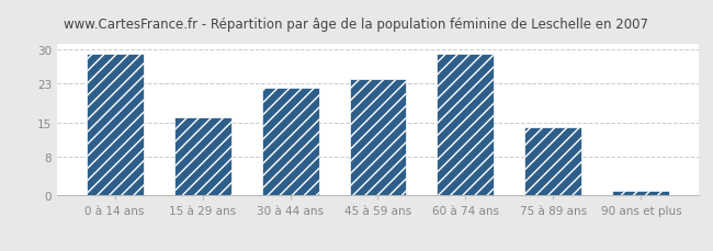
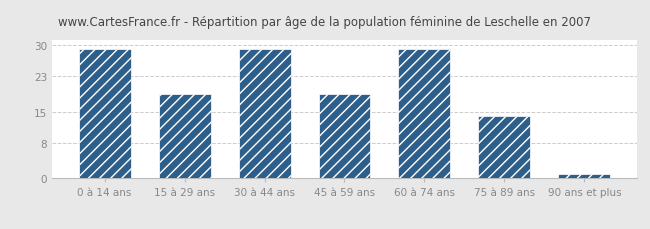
15 à 29 ans: 16 -> 19
30 à 44 ans: 22 -> 29
45 à 59 ans: 24 -> 19
